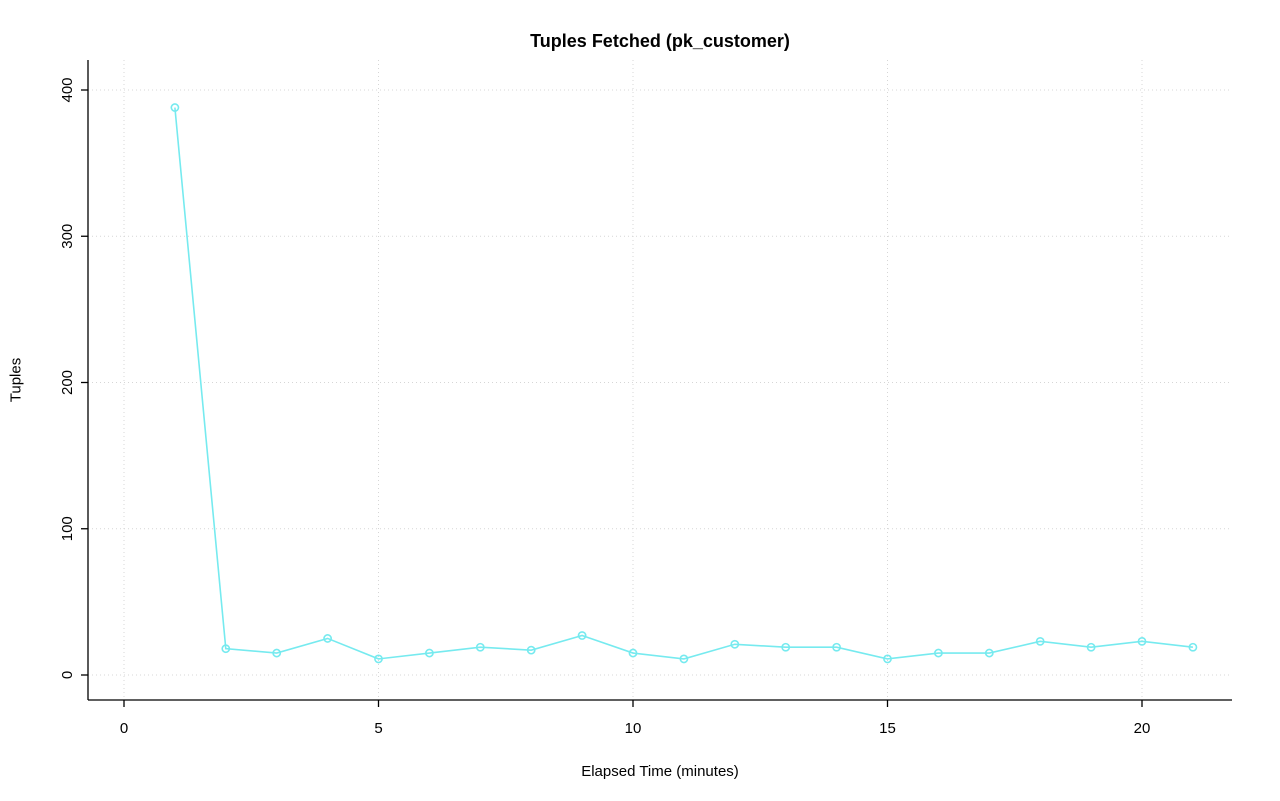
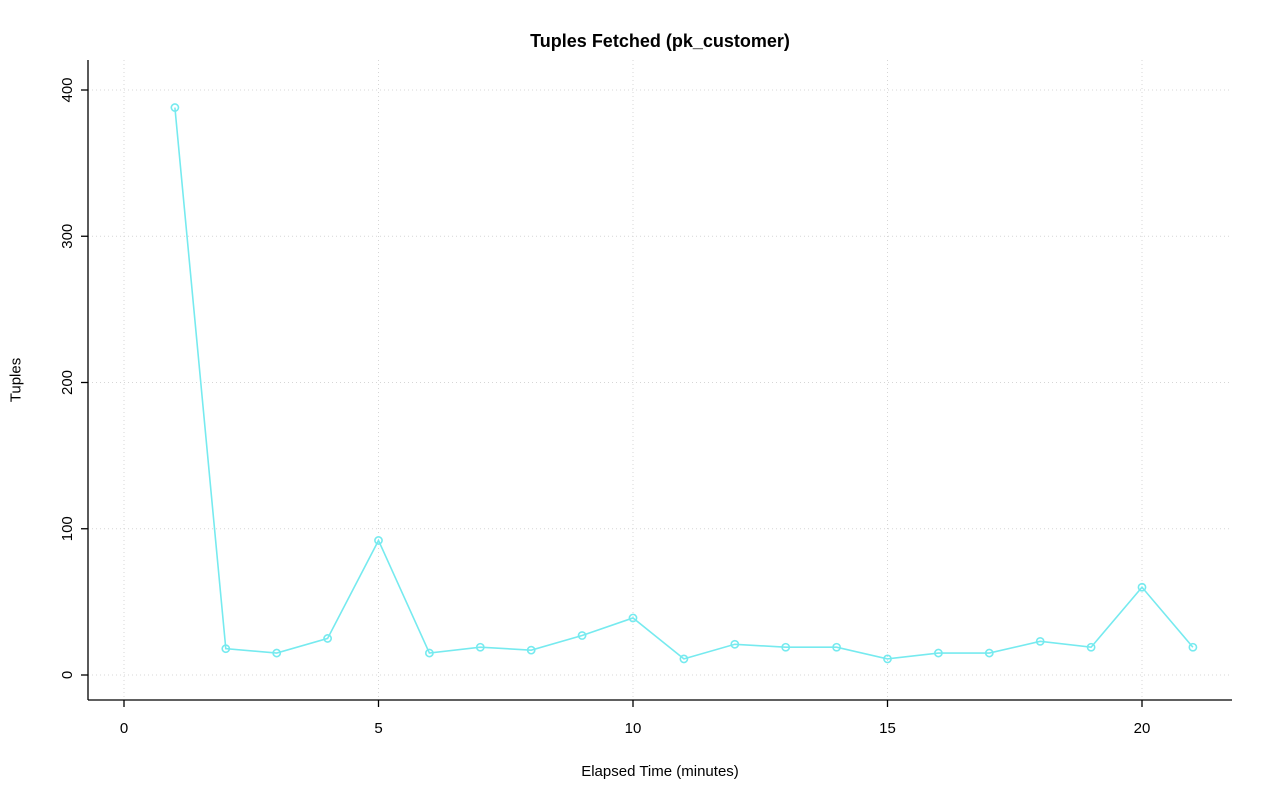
5: 11 -> 92
10: 15 -> 39
20: 23 -> 60
